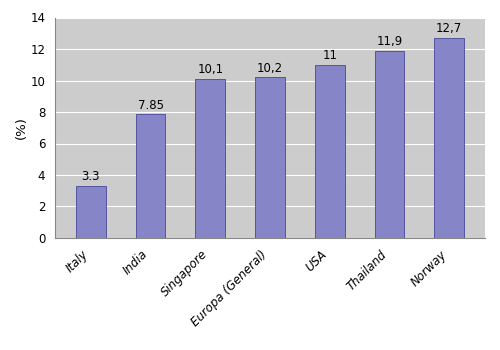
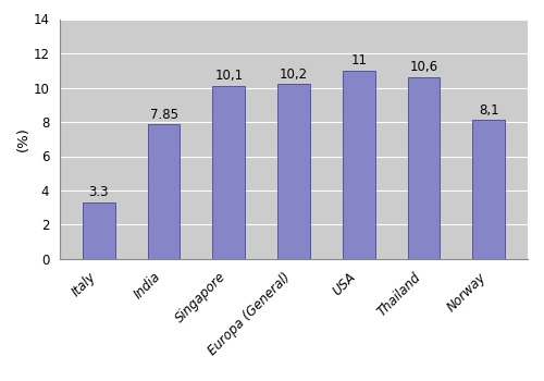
Thailand: 11,9 -> 10,6
Norway: 12,7 -> 8,1
